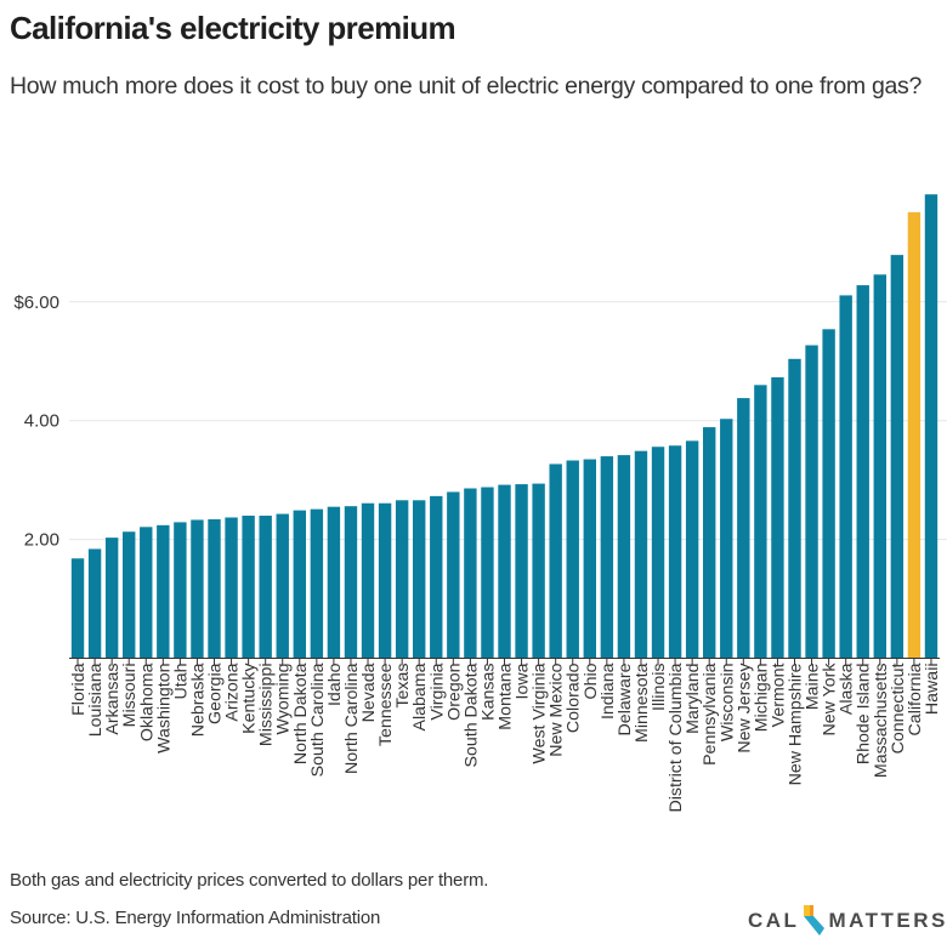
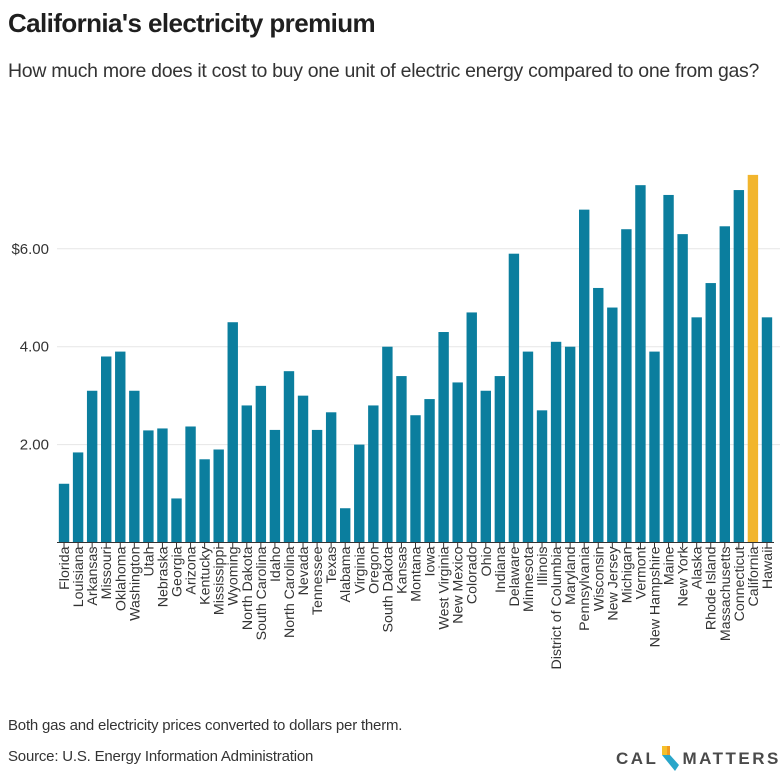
Florida: $1.7 -> $1.2
Arkansas: $2.0 -> $3.1
Missouri: $2.1 -> $3.8
Oklahoma: $2.2 -> $3.9
Washington: $2.2 -> $3.1
Georgia: $2.3 -> $0.9
Kentucky: $2.4 -> $1.7
Mississippi: $2.4 -> $1.9
Wyoming: $2.4 -> $4.5
North Dakota: $2.5 -> $2.8
South Carolina: $2.5 -> $3.2
Idaho: $2.5 -> $2.3
North Carolina: $2.6 -> $3.5
Nevada: $2.6 -> $3.0
Tennessee: $2.6 -> $2.3
Alabama: $2.7 -> $0.7
Virginia: $2.7 -> $2.0
South Dakota: $2.9 -> $4.0
Kansas: $2.9 -> $3.4
Montana: $2.9 -> $2.6
West Virginia: $2.9 -> $4.3
Colorado: $3.3 -> $4.7
Ohio: $3.4 -> $3.1
Delaware: $3.4 -> $5.9
Minnesota: $3.5 -> $3.9
Illinois: $3.6 -> $2.7
District of Columbia: $3.6 -> $4.1
Maryland: $3.7 -> $4.0
Pennsylvania: $3.9 -> $6.8
Wisconsin: $4.0 -> $5.2
New Jersey: $4.4 -> $4.8
Michigan: $4.6 -> $6.4
Vermont: $4.7 -> $7.3
New Hampshire: $5.0 -> $3.9
Maine: $5.3 -> $7.1
New York: $5.5 -> $6.3
Alaska: $6.1 -> $4.6
Rhode Island: $6.3 -> $5.3
Connecticut: $6.8 -> $7.2
Hawaii: $7.8 -> $4.6
